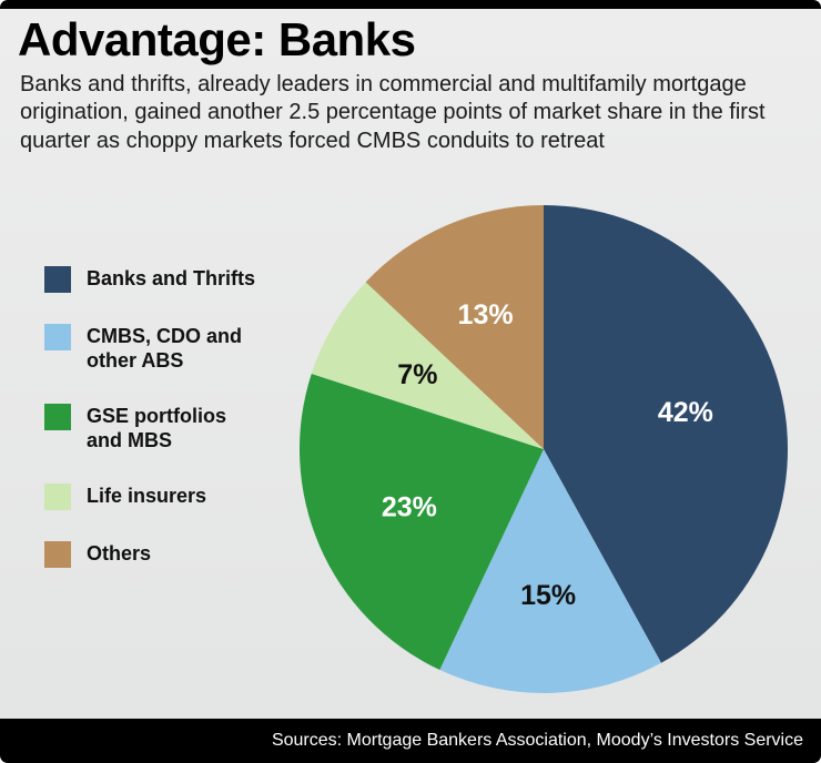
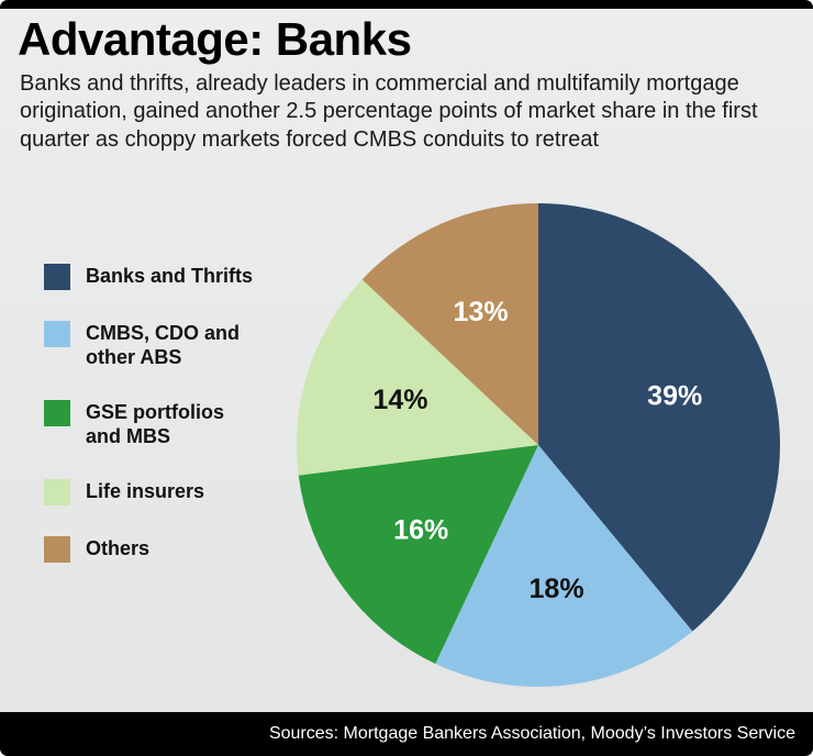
Banks and Thrifts: 42% -> 39%
CMBS, CDO and other ABS: 15% -> 18%
GSE portfolios and MBS: 23% -> 16%
Life insurers: 7% -> 14%
